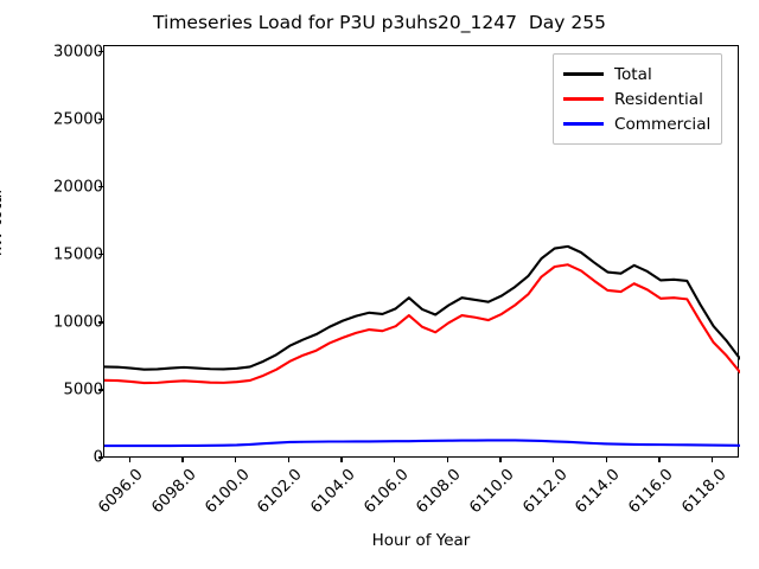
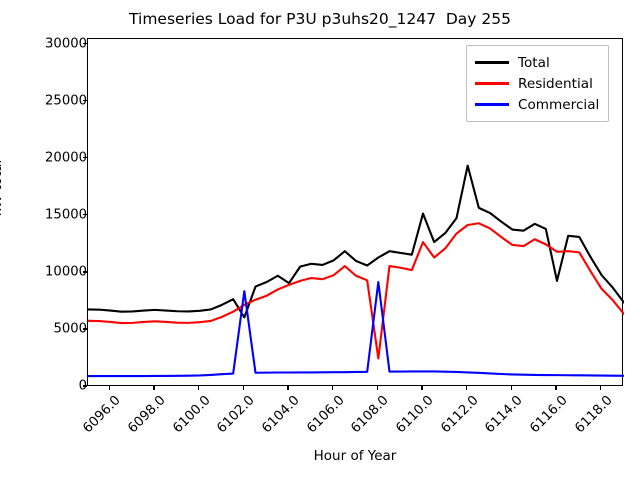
Total/6102.0: 8400 -> 6100
Commercial/6102.0: 1200 -> 8400
Total/6104.0: 10200 -> 9100
Residential/6108.0: 10000 -> 2500
Commercial/6108.0: 1300 -> 9200
Total/6110.0: 12000 -> 15200
Residential/6110.0: 10700 -> 12700
Total/6112.0: 15600 -> 19400
Total/6116.0: 13200 -> 9300
